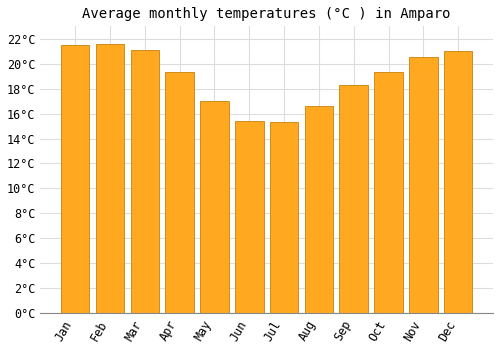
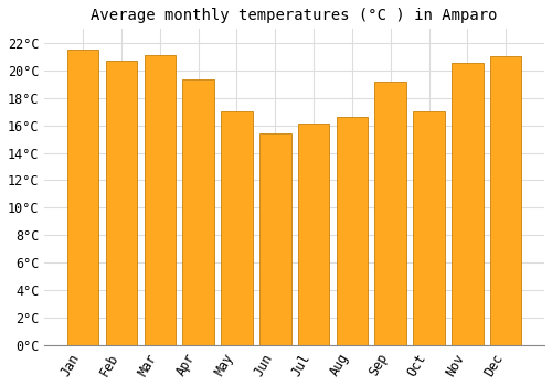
Feb: 21.6°C -> 20.7°C
Jul: 15.3°C -> 16.1°C
Sep: 18.3°C -> 19.2°C
Oct: 19.3°C -> 17.0°C
